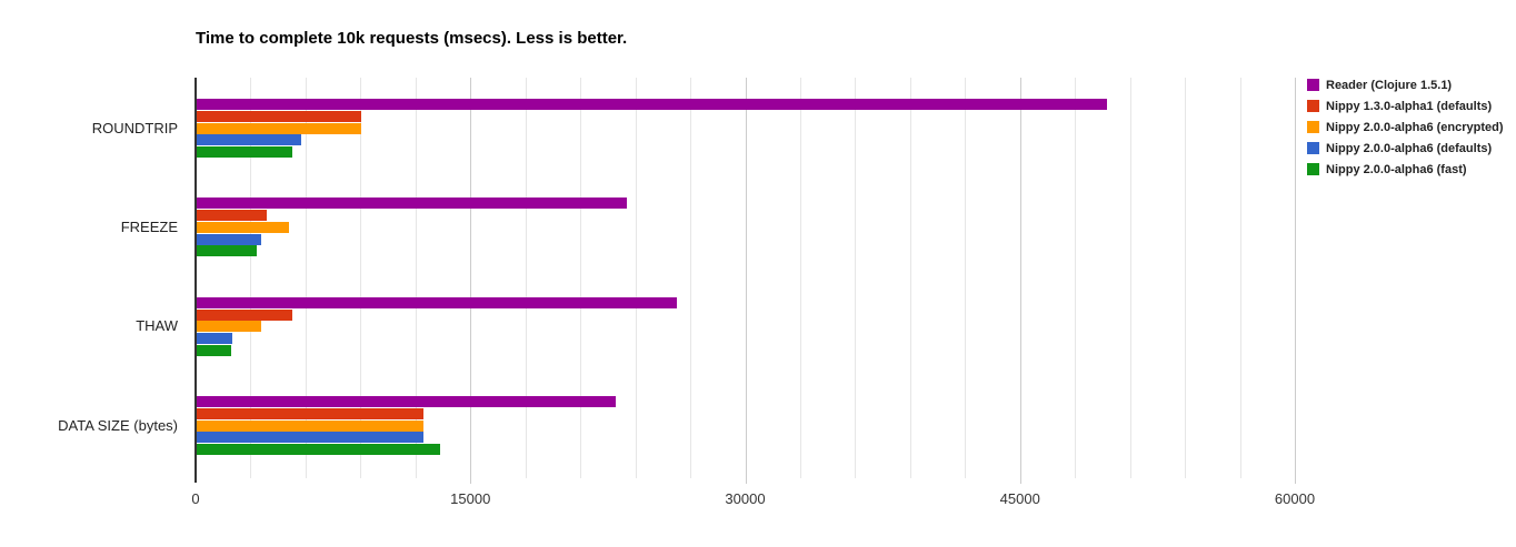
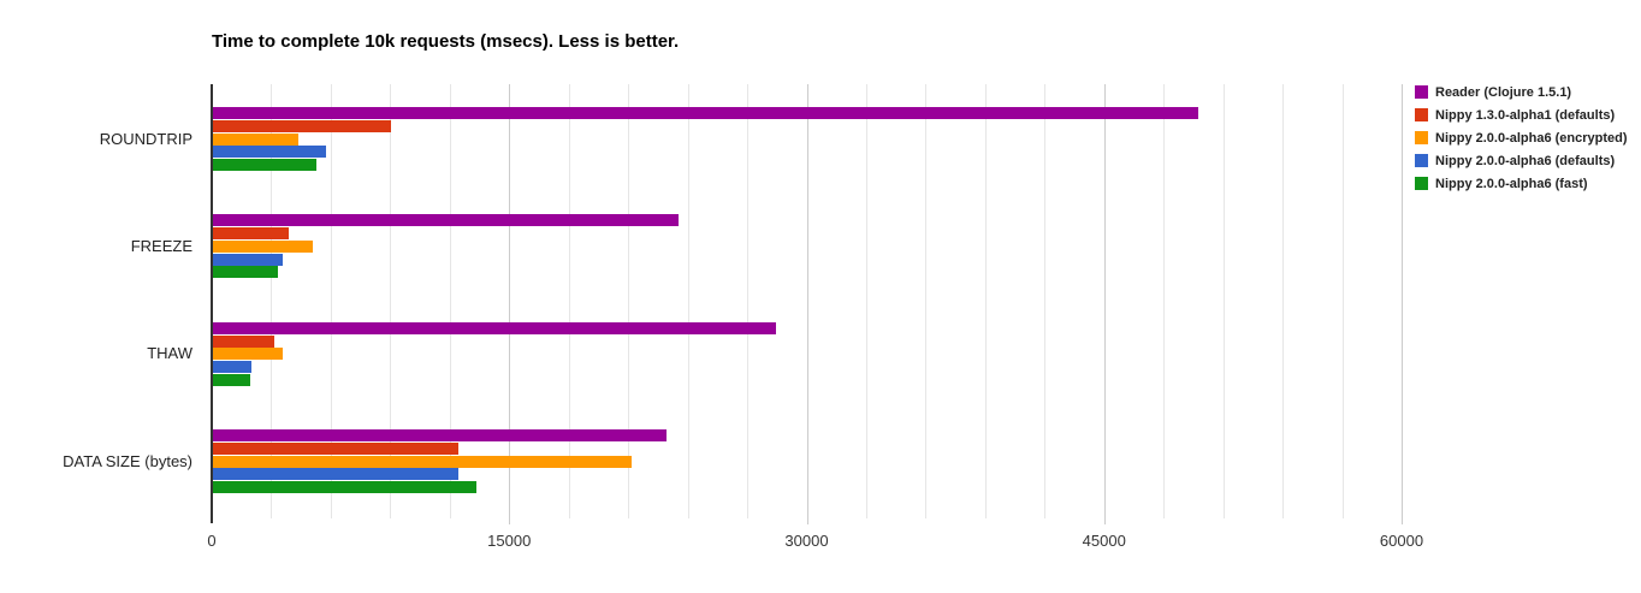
Nippy 2.0.0-alpha6 (encrypted)/ROUNDTRIP: 9000 -> 4300
Reader (Clojure 1.5.1)/THAW: 26200 -> 28400
Nippy 1.3.0-alpha1 (defaults)/THAW: 5200 -> 3100
Nippy 2.0.0-alpha6 (encrypted)/DATA SIZE (bytes): 12400 -> 21100
